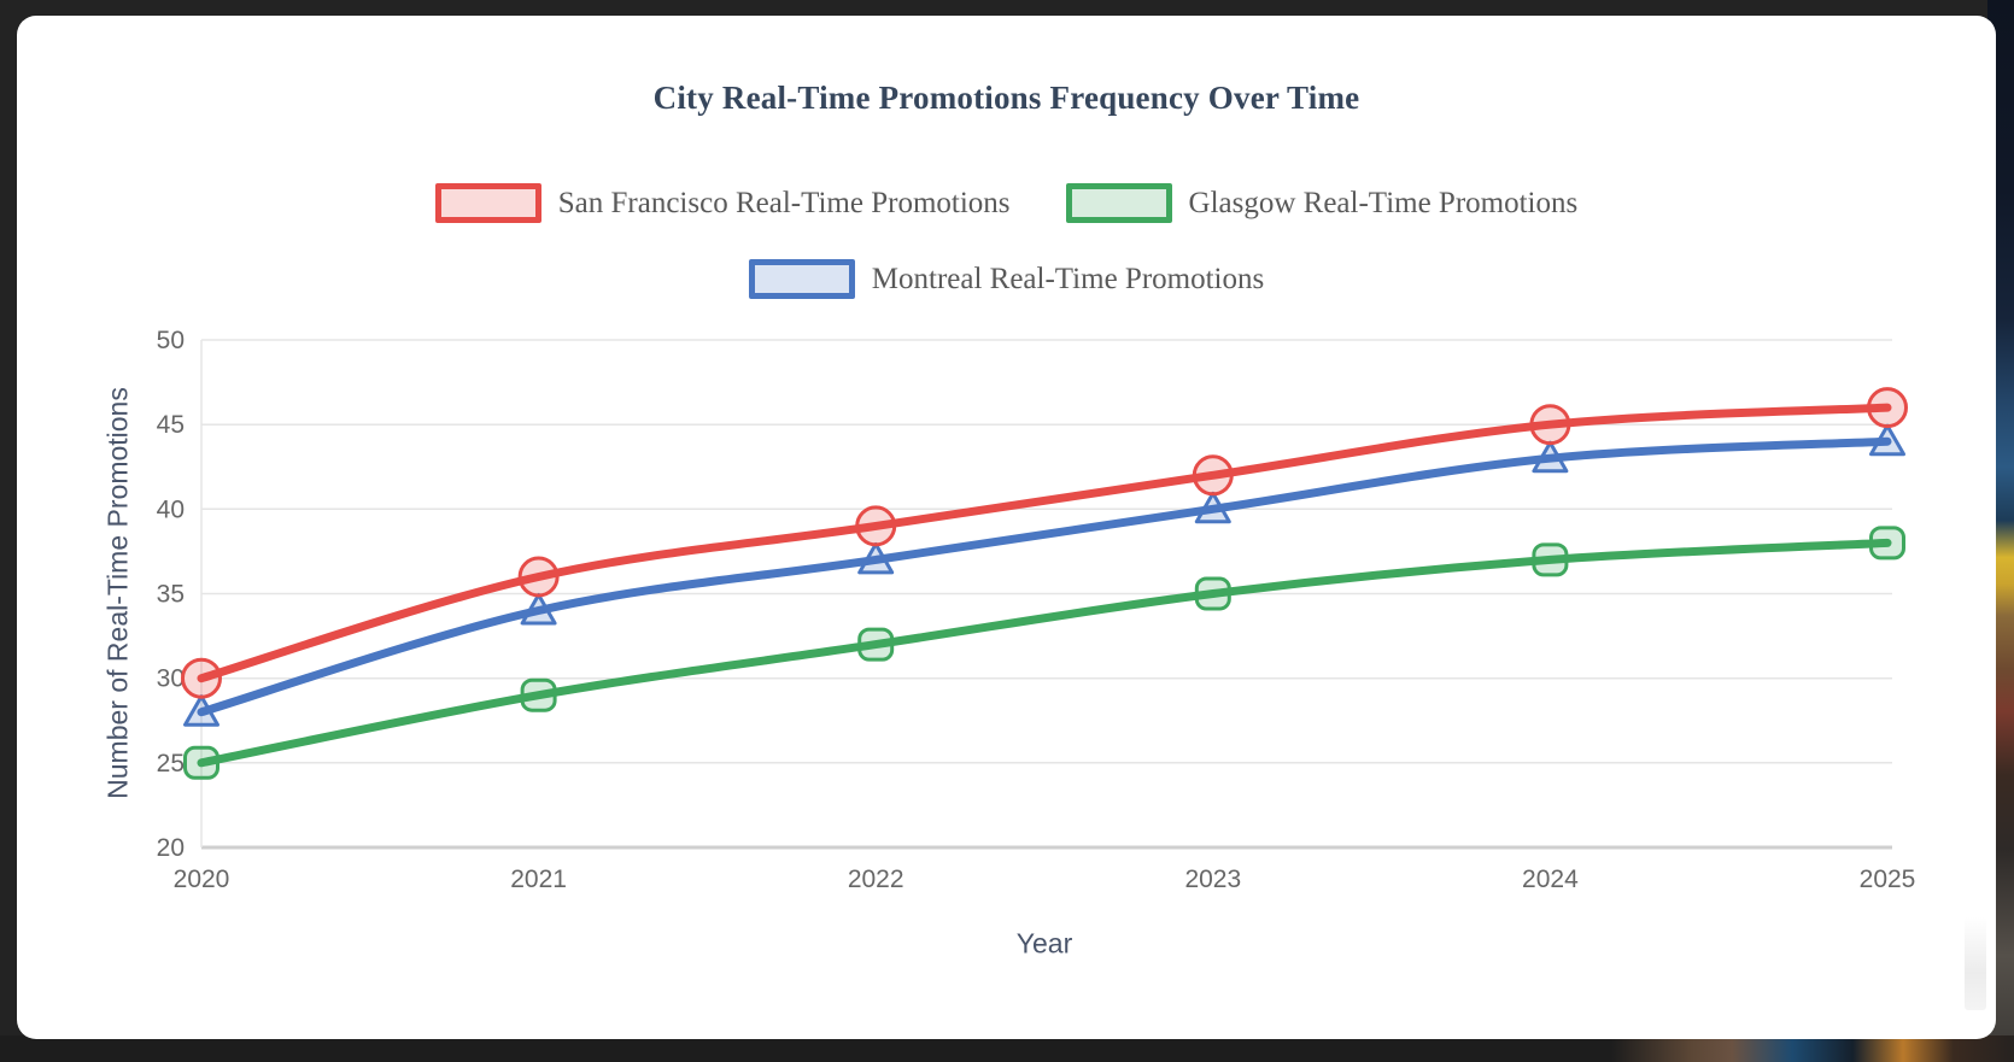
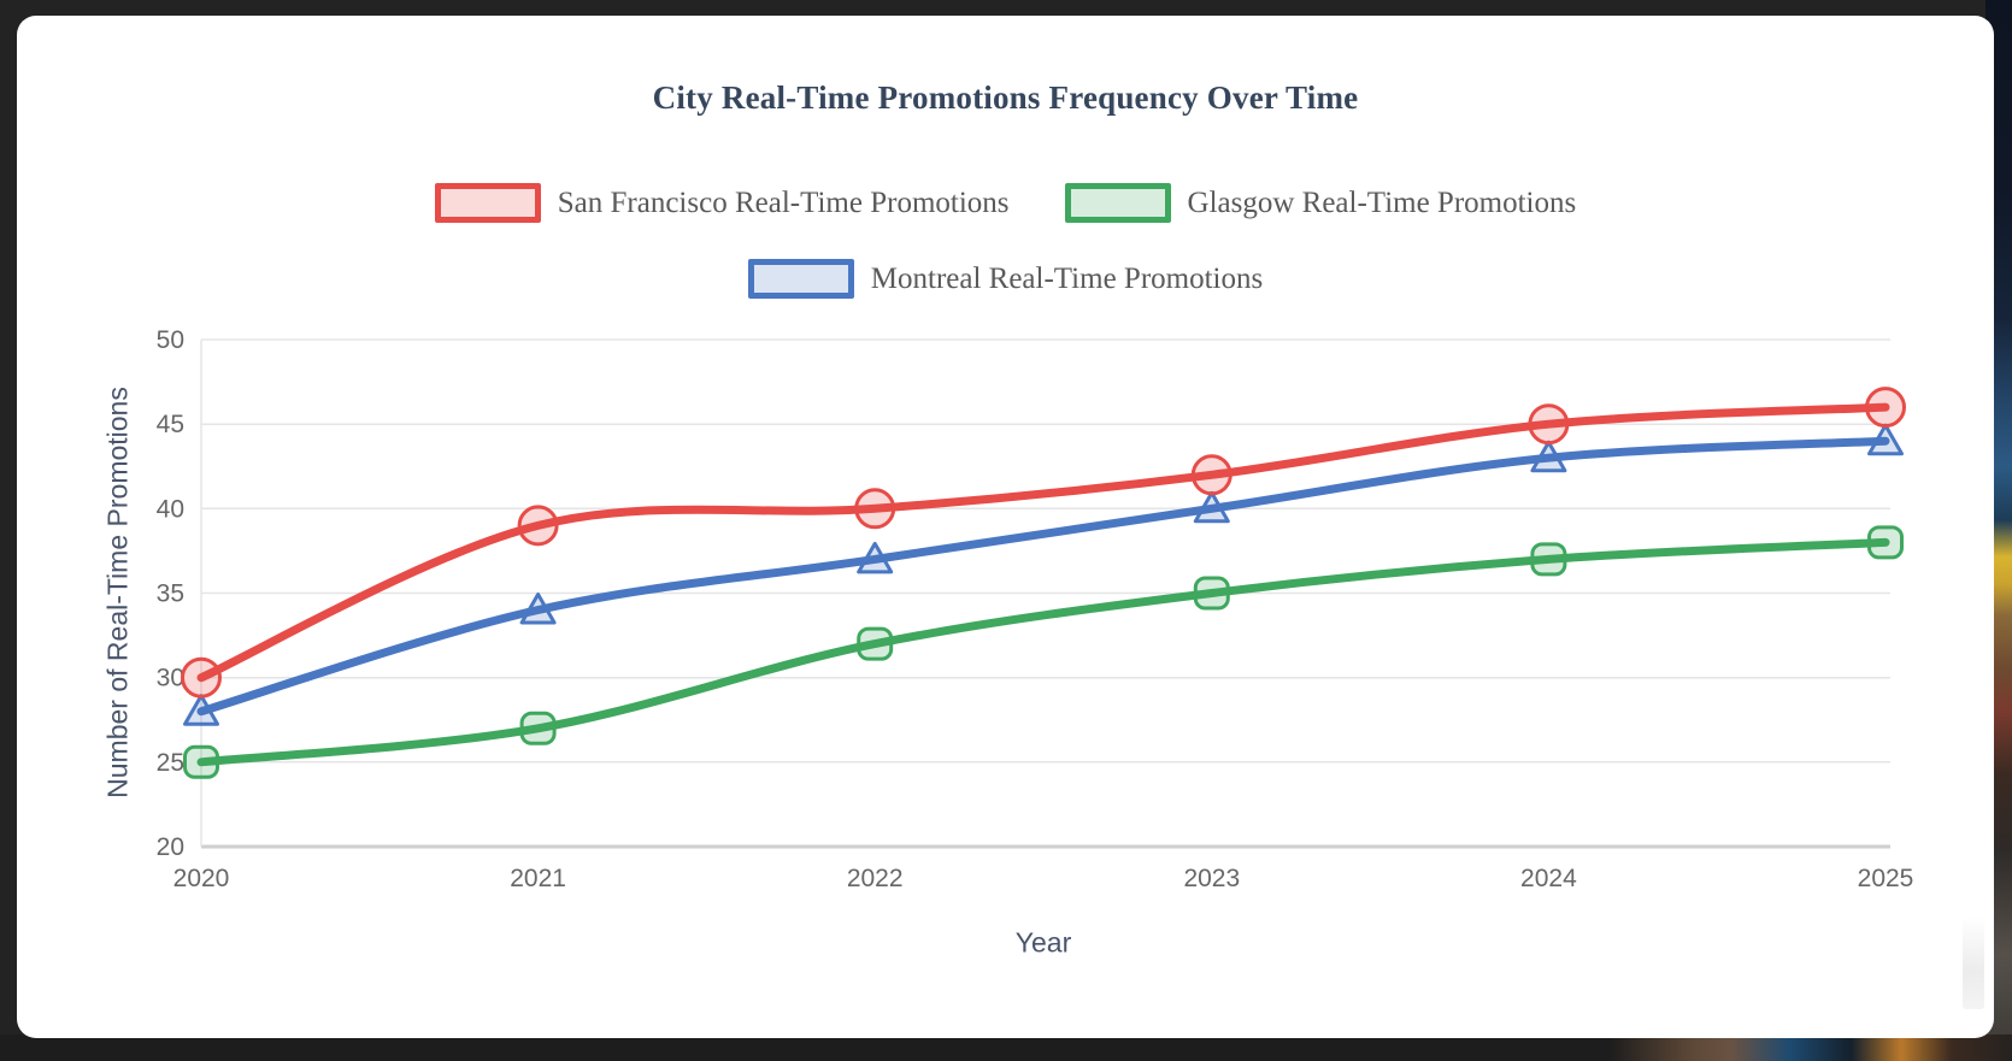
San Francisco Real-Time Promotions/2021: 36 -> 39
Glasgow Real-Time Promotions/2021: 29 -> 27
San Francisco Real-Time Promotions/2022: 39 -> 40
